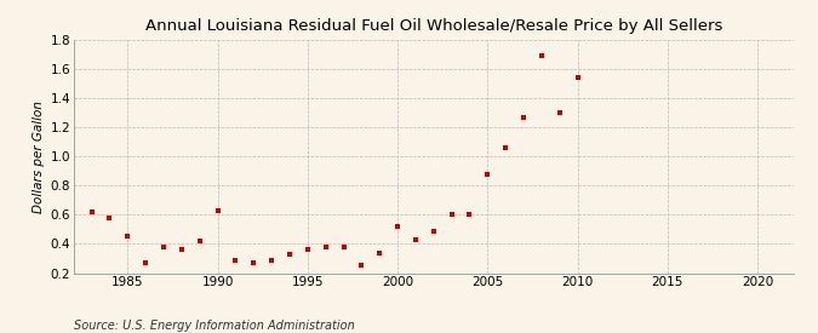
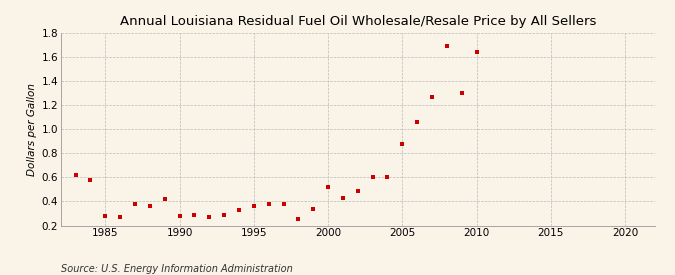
1985: 0.45 -> 0.28
1990: 0.63 -> 0.28
2010: 1.54 -> 1.64
